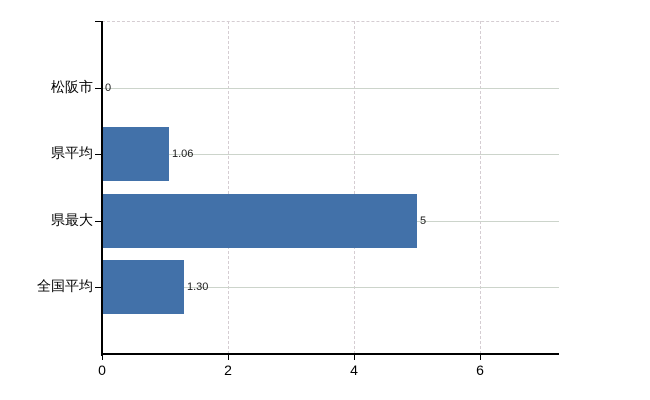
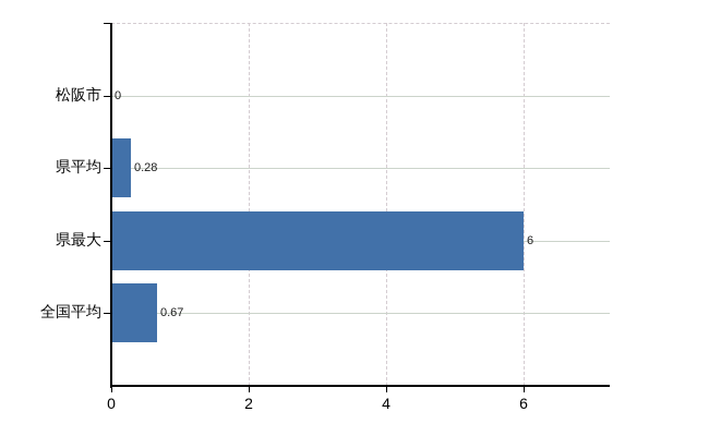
県平均: 1.06 -> 0.28
県最大: 5 -> 6
全国平均: 1.30 -> 0.67
